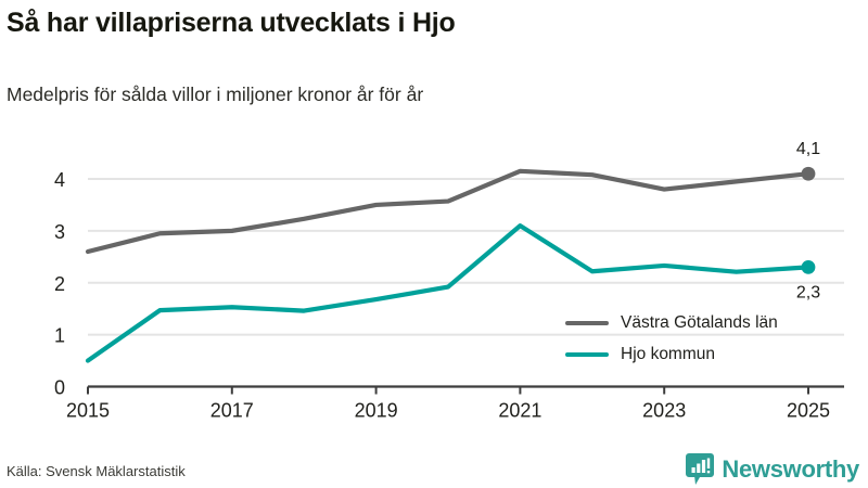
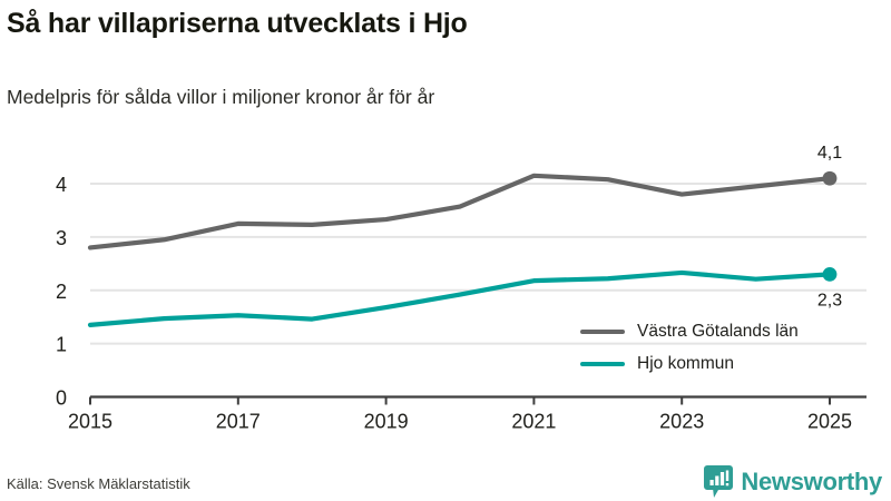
Västra Götalands län/2015: 2.6 -> 2.8
Hjo kommun/2015: 0.5 -> 1.4
Västra Götalands län/2017: 3.0 -> 3.2
Västra Götalands län/2019: 3.5 -> 3.3
Hjo kommun/2021: 3.1 -> 2.2
